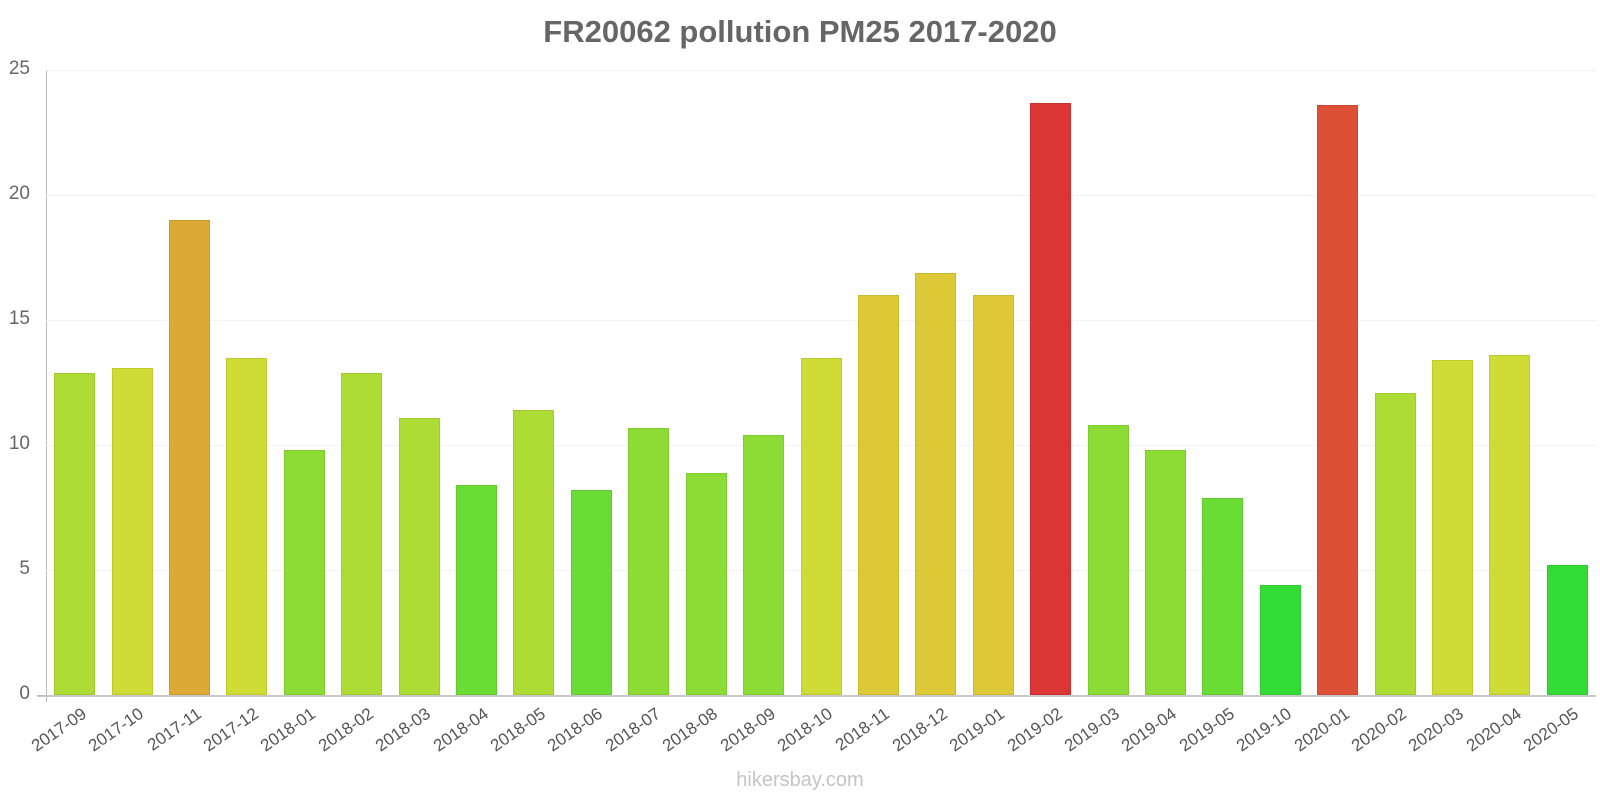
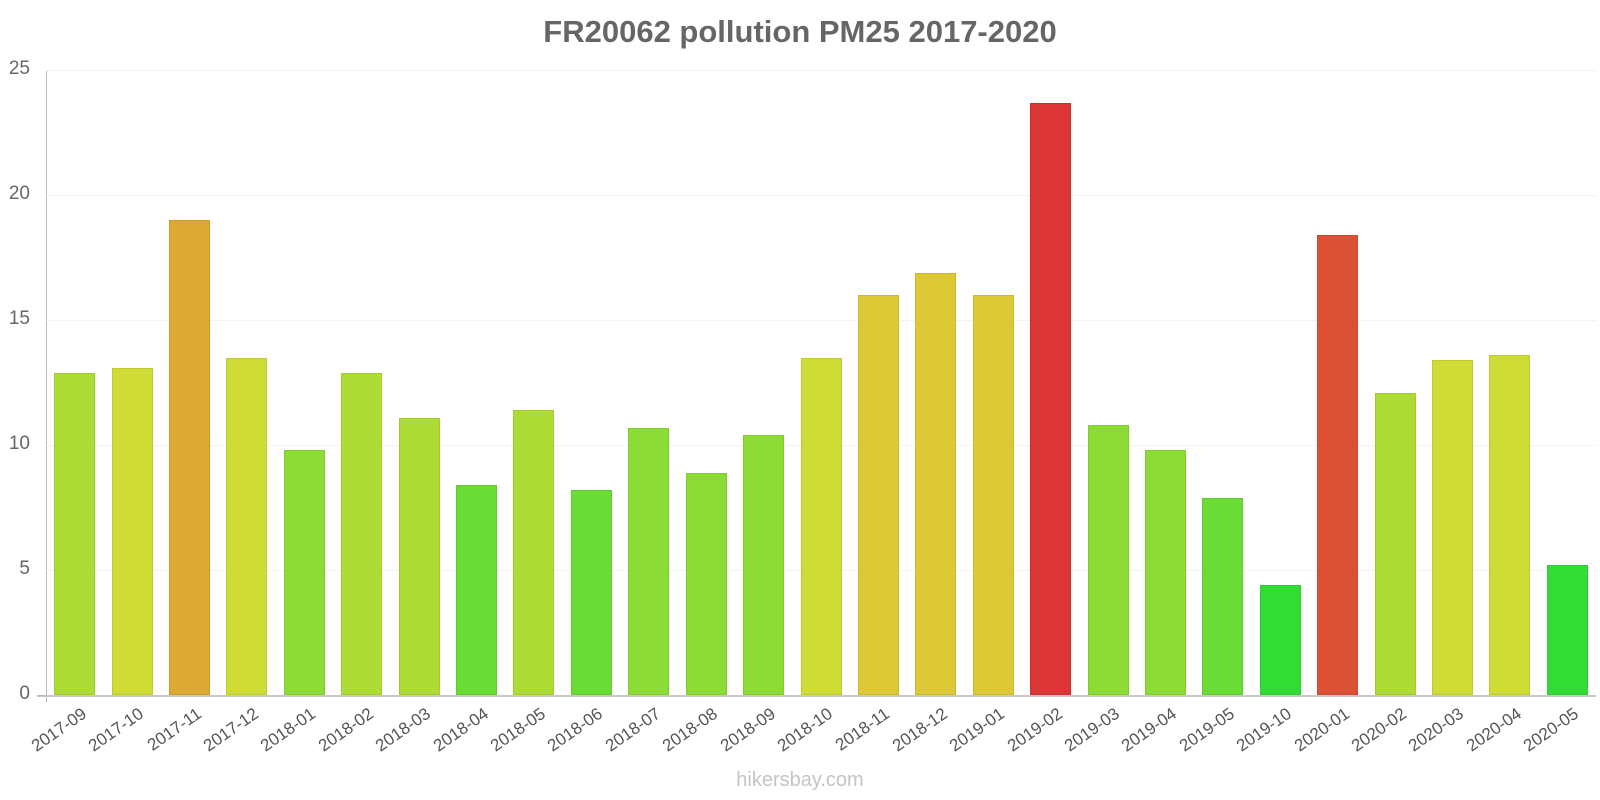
2020-01: 23.6 -> 18.4
